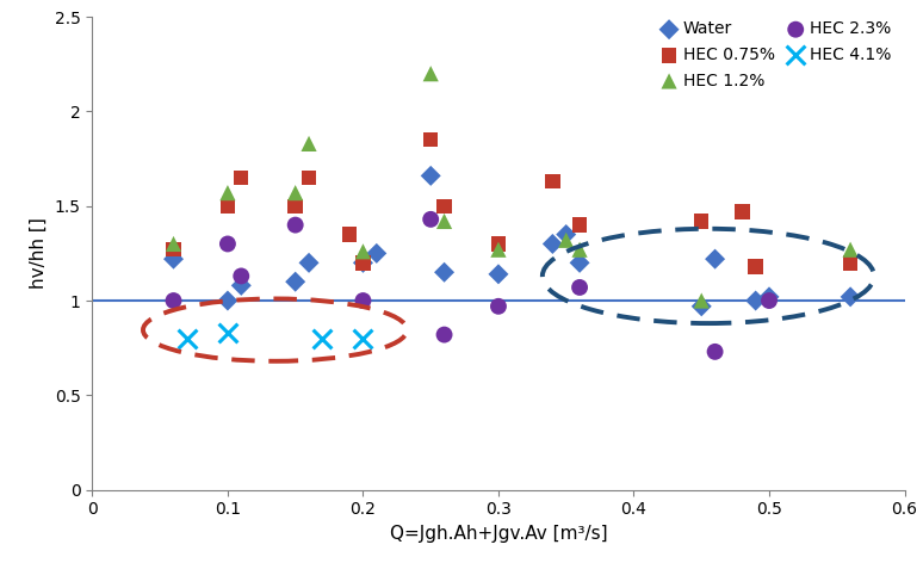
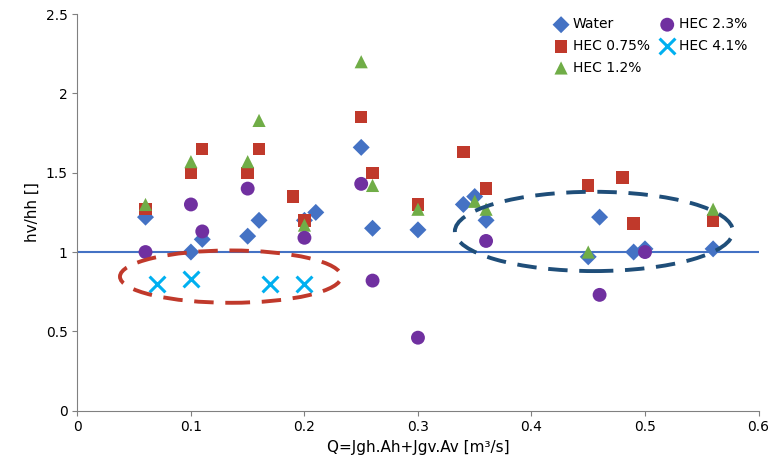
HEC 1.2%/0.2: 1.26 -> 1.17
HEC 2.3%/0.2: 1.00 -> 1.09
HEC 2.3%/0.3: 0.97 -> 0.46
